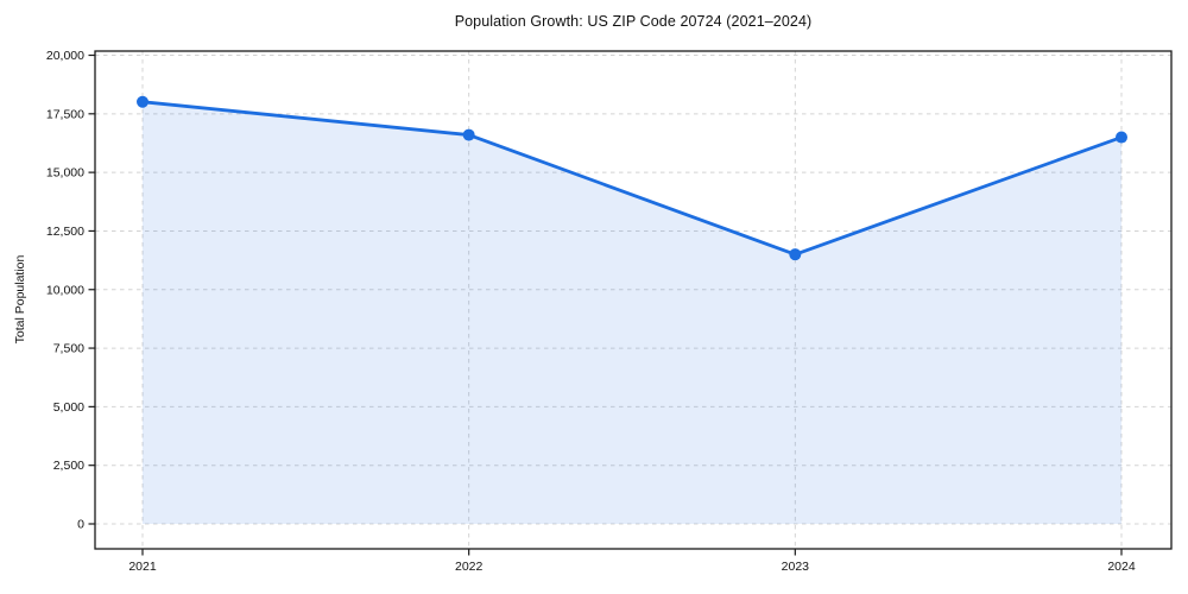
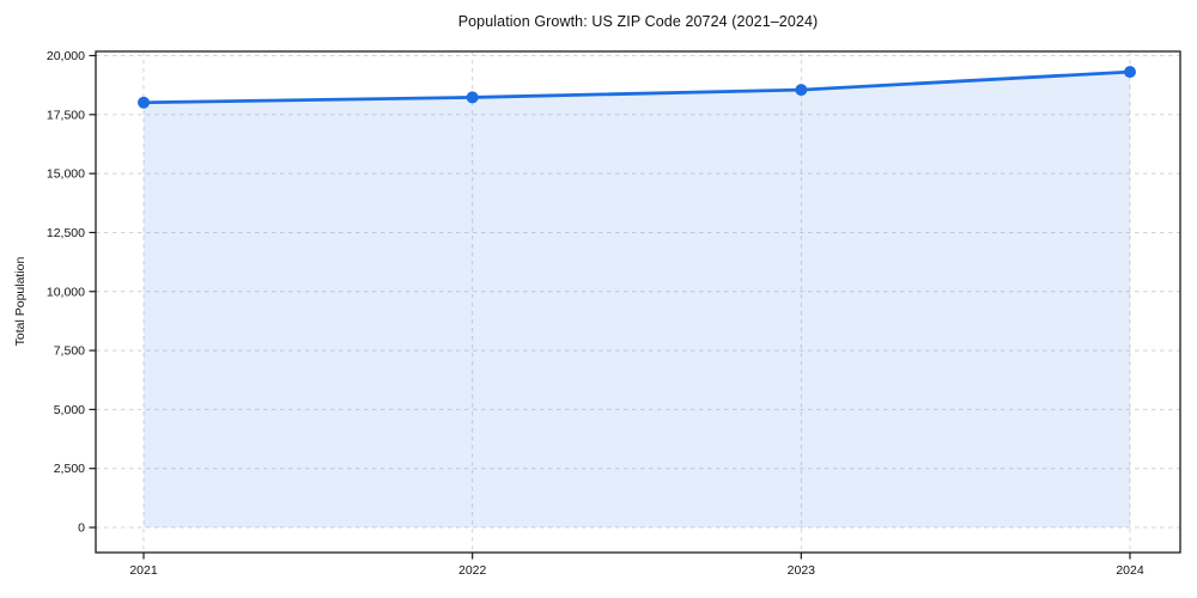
2022: 16600 -> 18200
2023: 11500 -> 18600
2024: 16500 -> 19300
